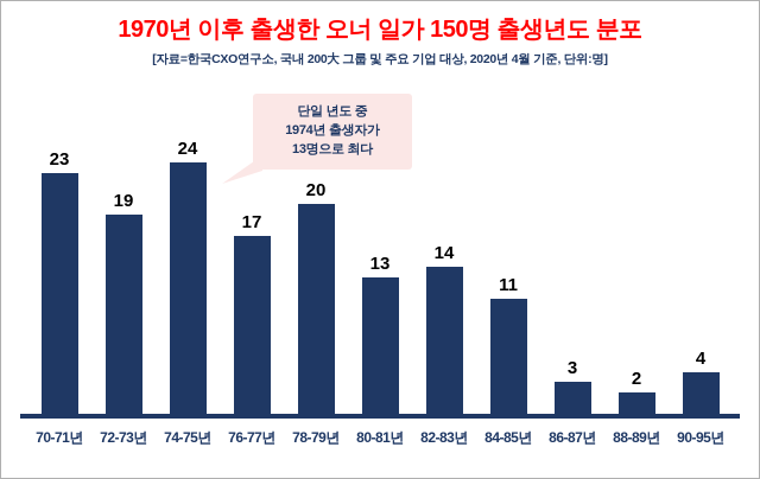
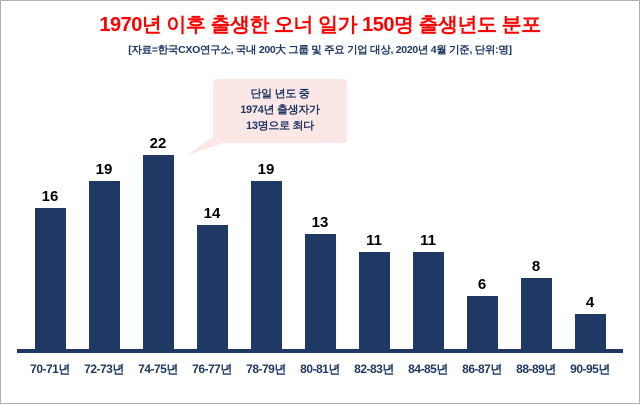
70-71년: 23 -> 16
74-75년: 24 -> 22
76-77년: 17 -> 14
78-79년: 20 -> 19
82-83년: 14 -> 11
86-87년: 3 -> 6
88-89년: 2 -> 8
